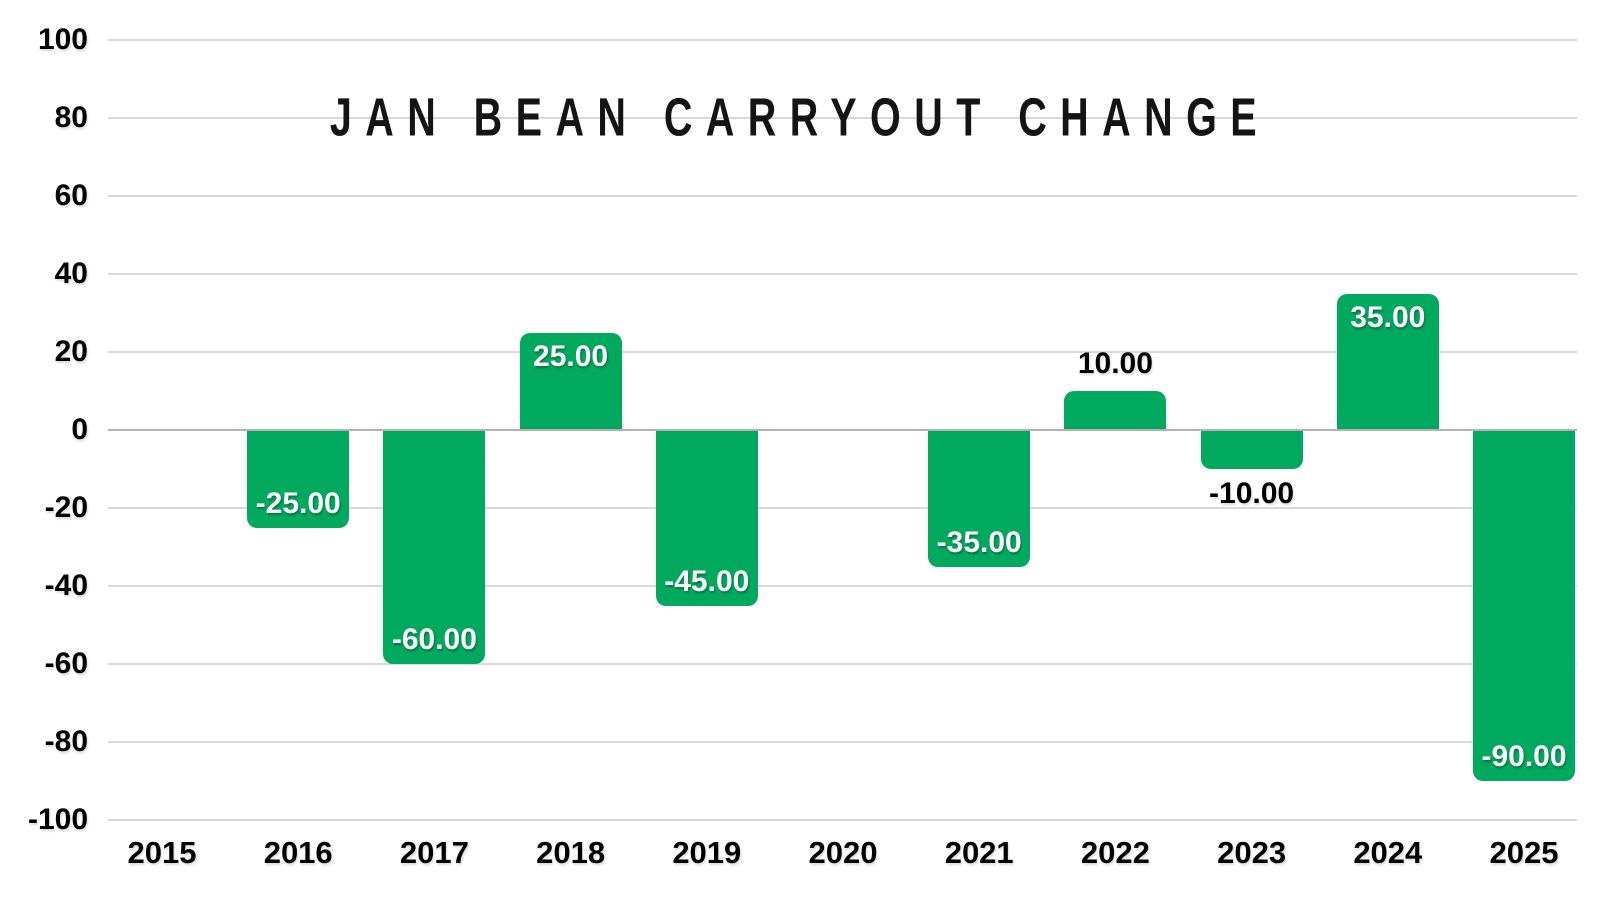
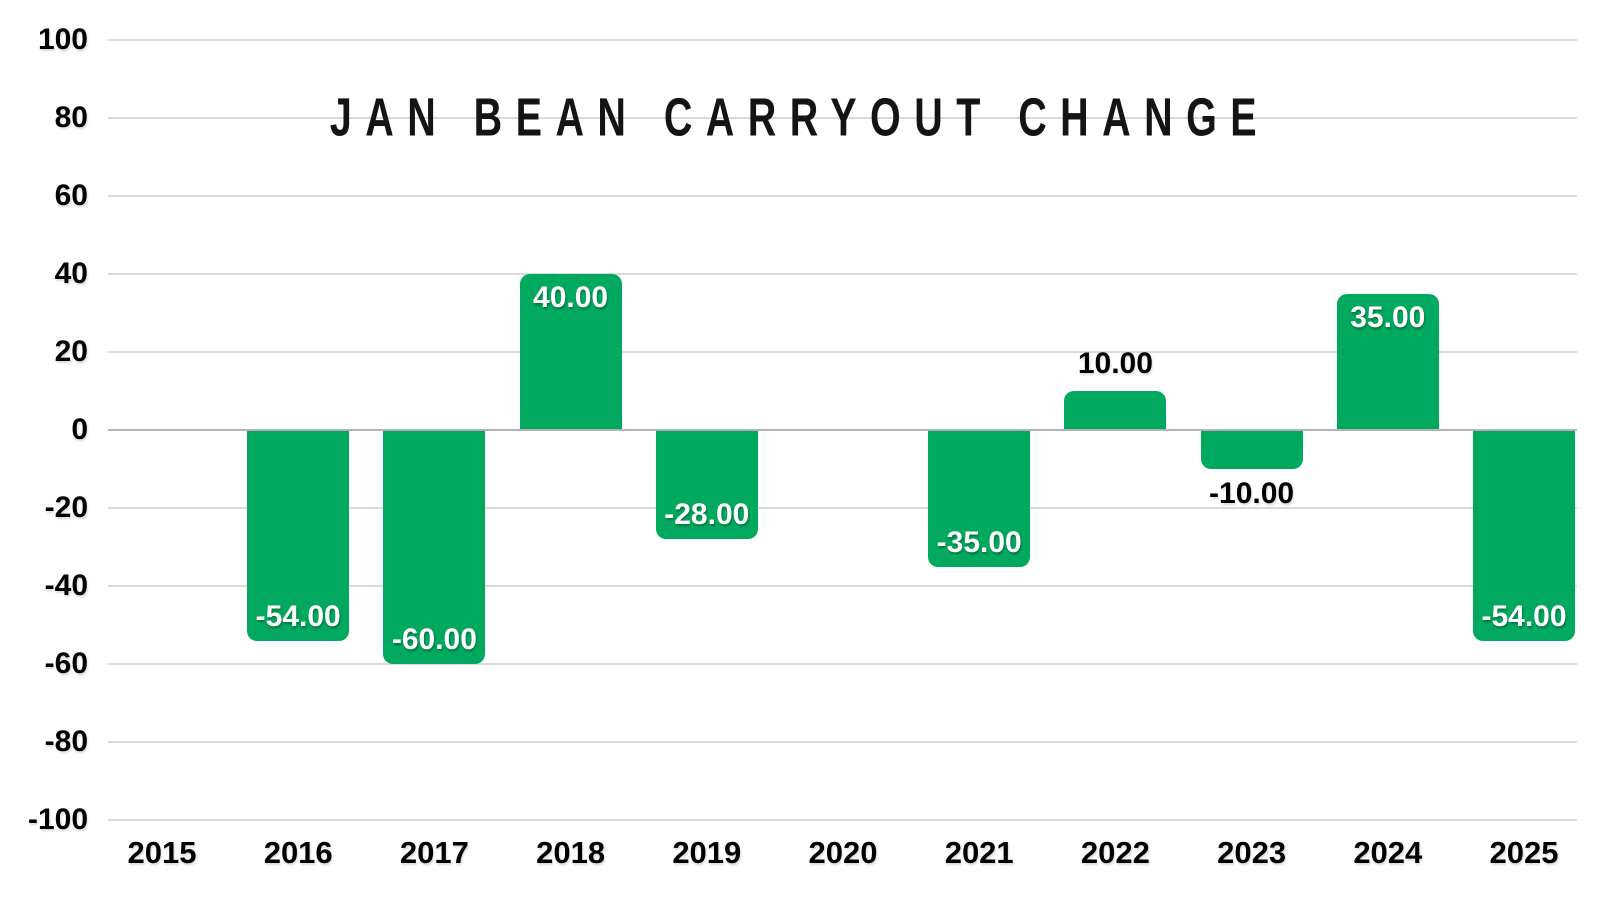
2016: -25.00 -> -54.00
2018: 25.00 -> 40.00
2019: -45.00 -> -28.00
2025: -90.00 -> -54.00
